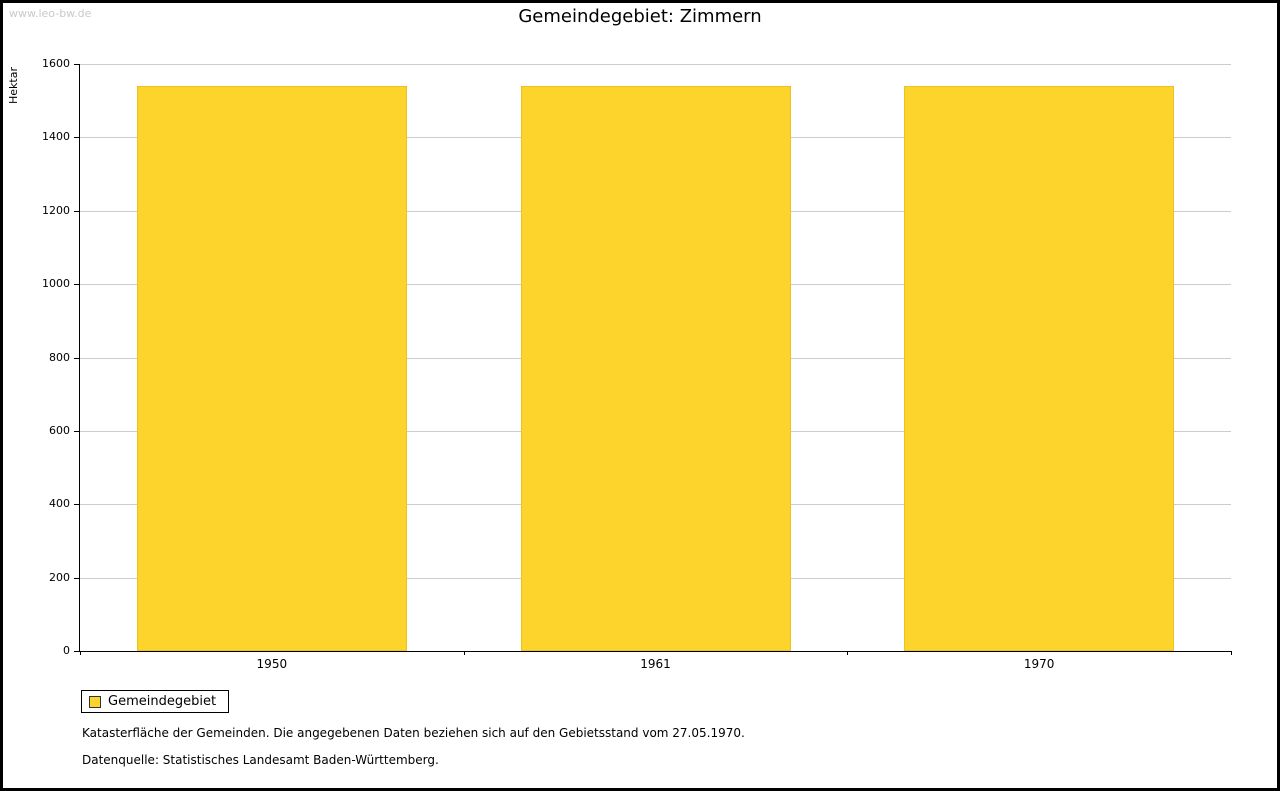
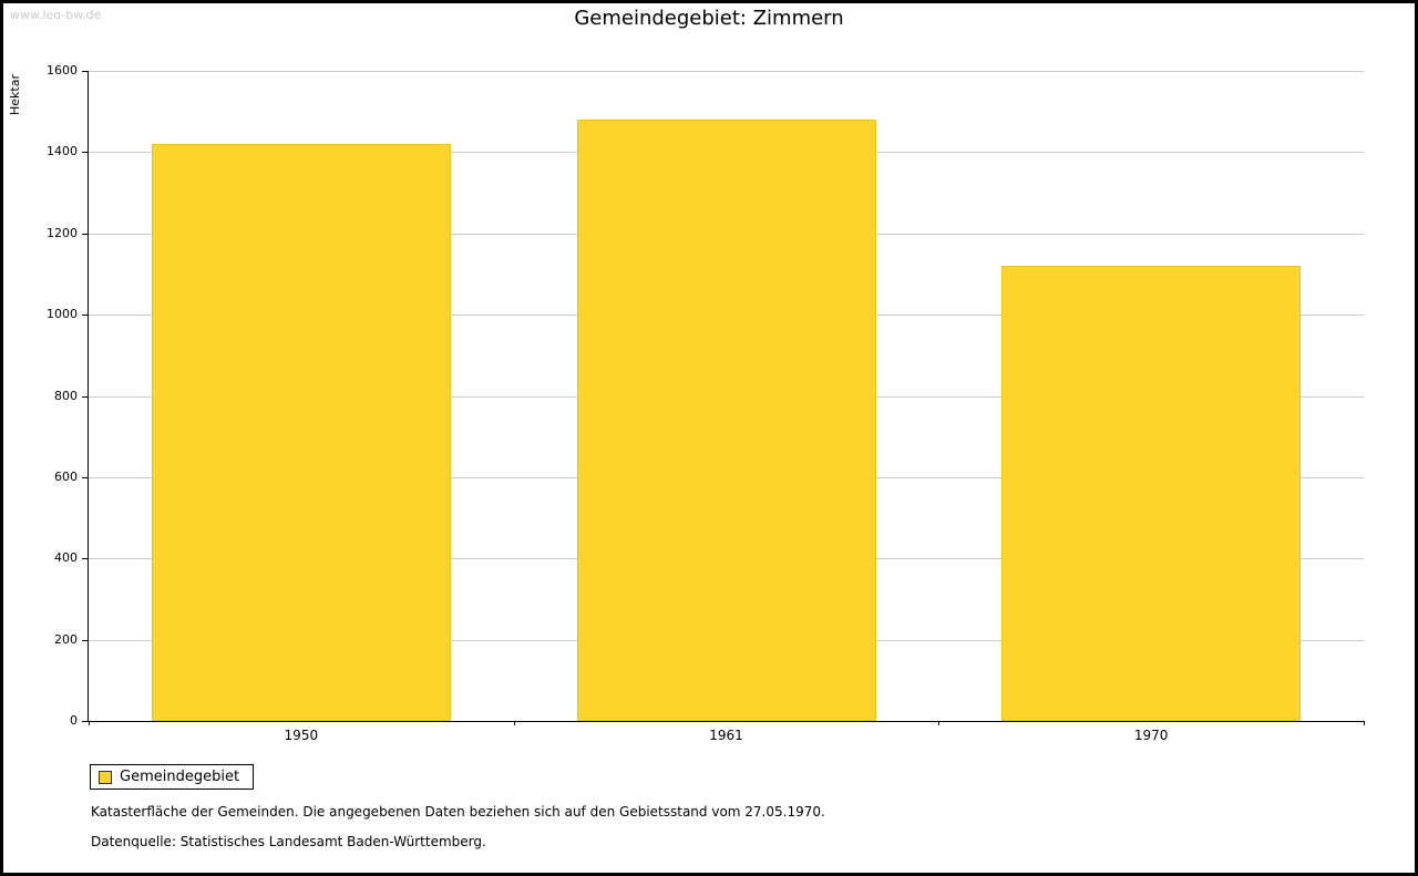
1950: 1540 -> 1420
1961: 1540 -> 1480
1970: 1540 -> 1120
